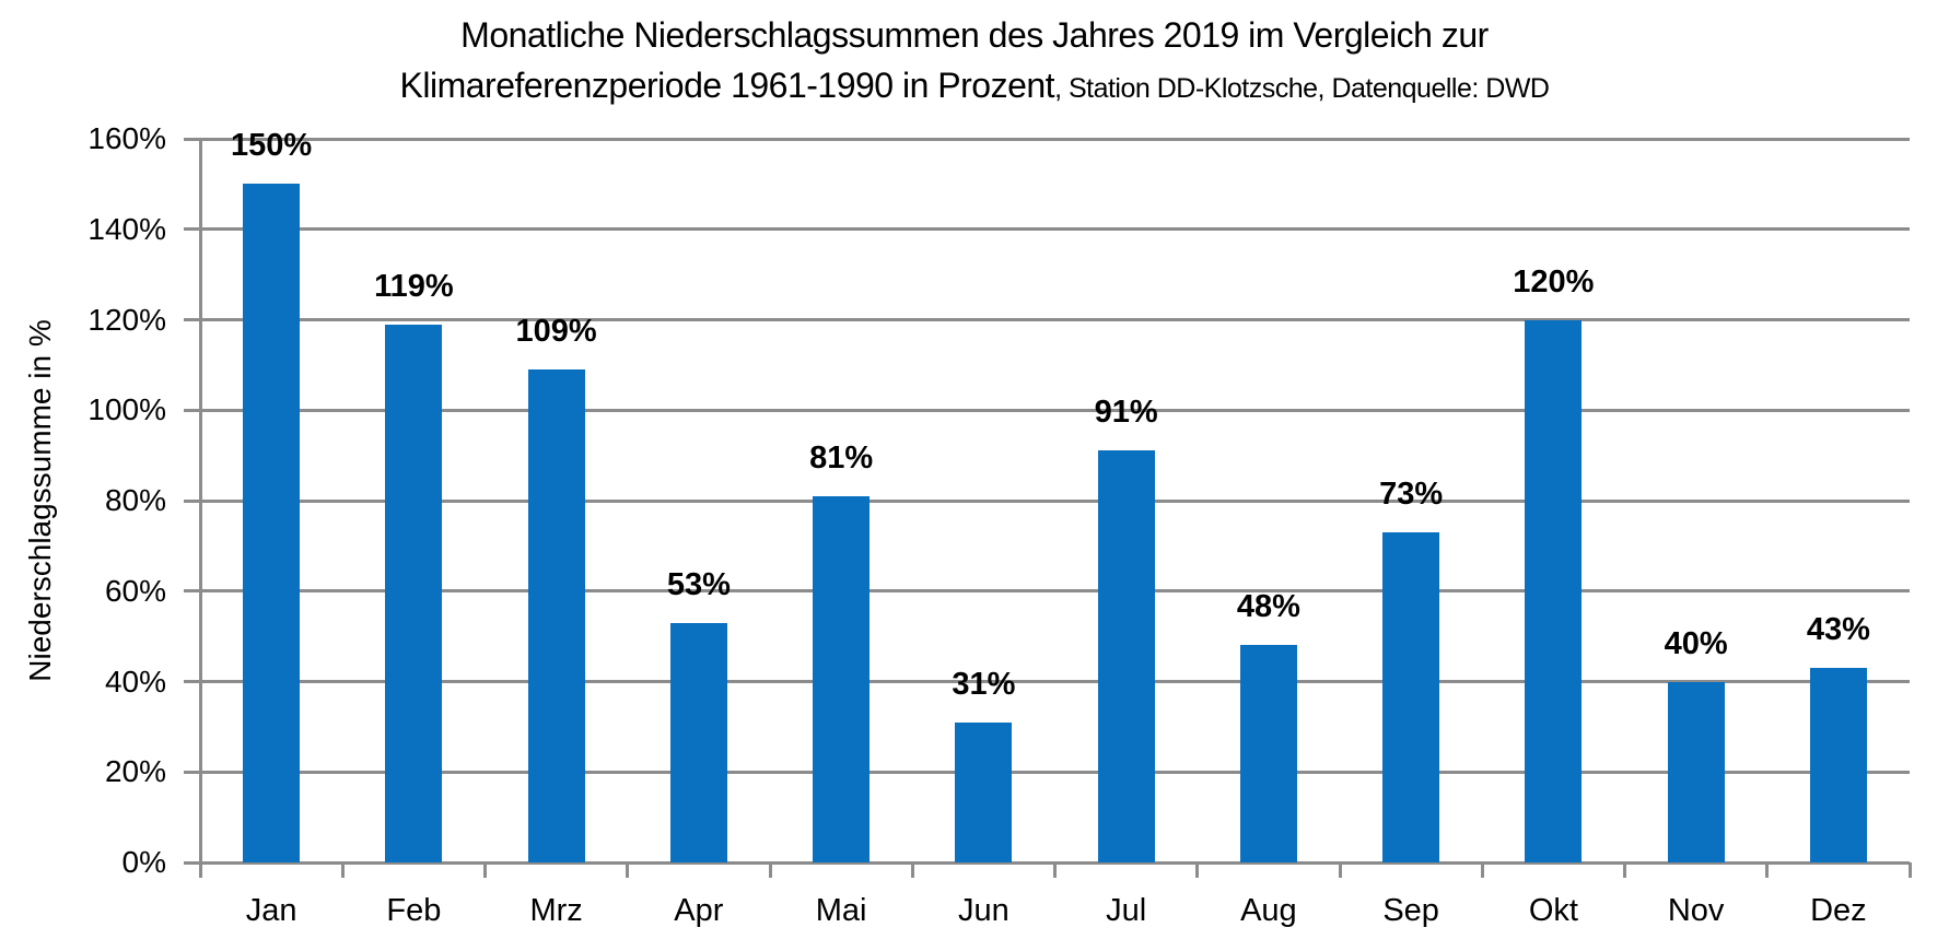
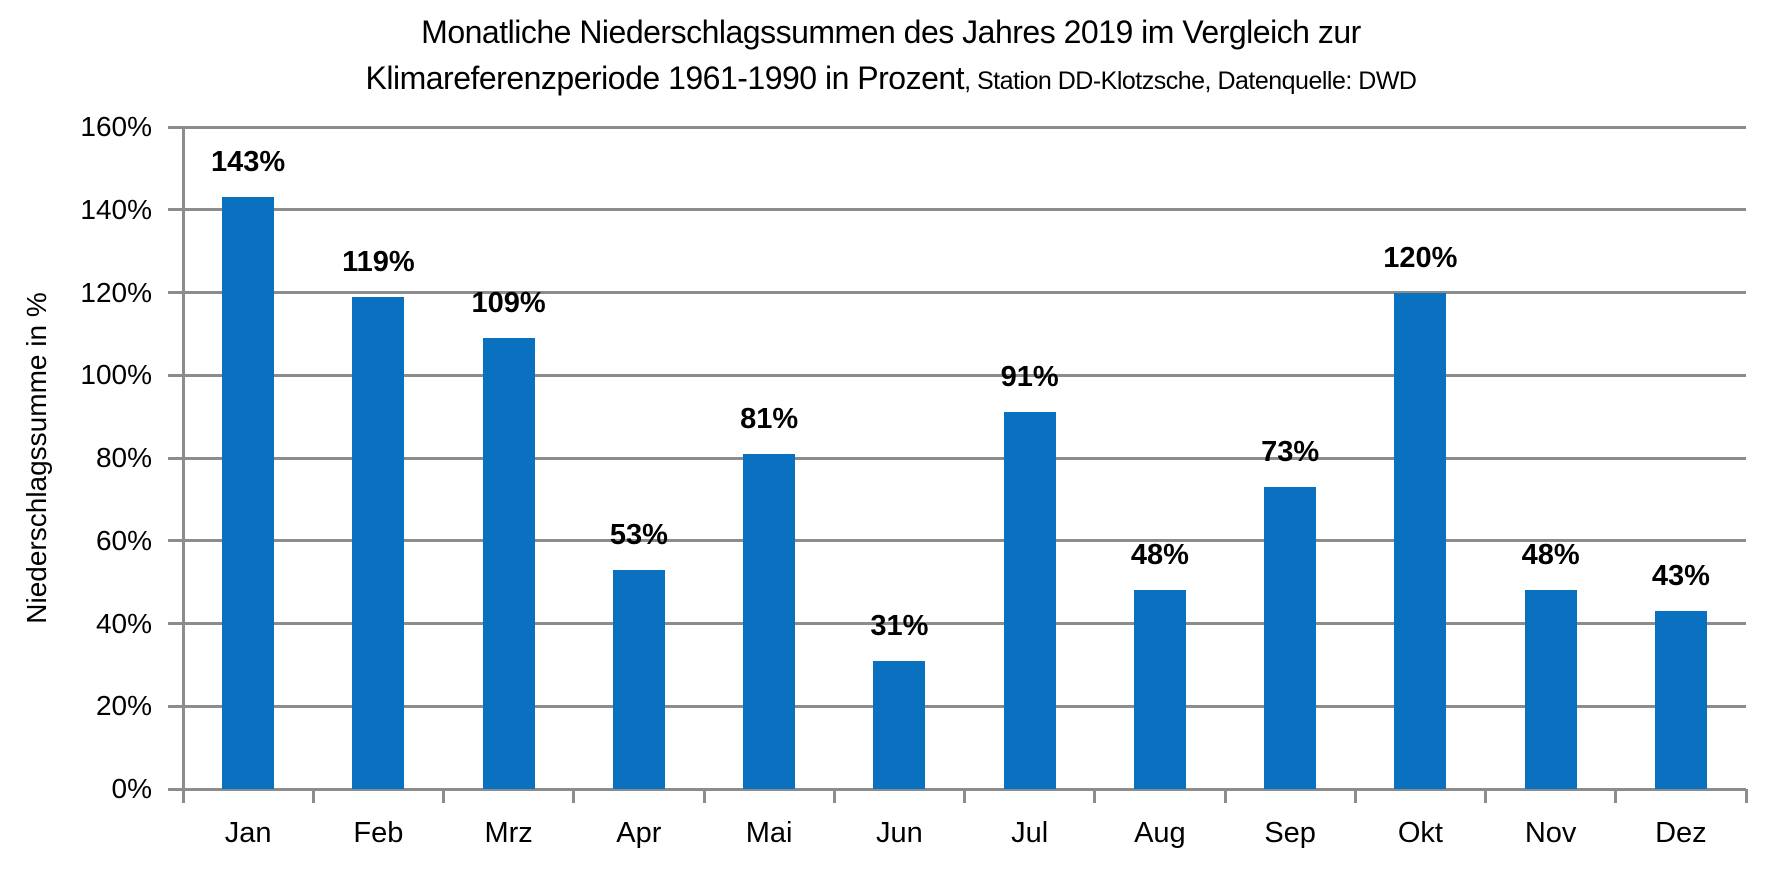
Jan: 150% -> 143%
Nov: 40% -> 48%
